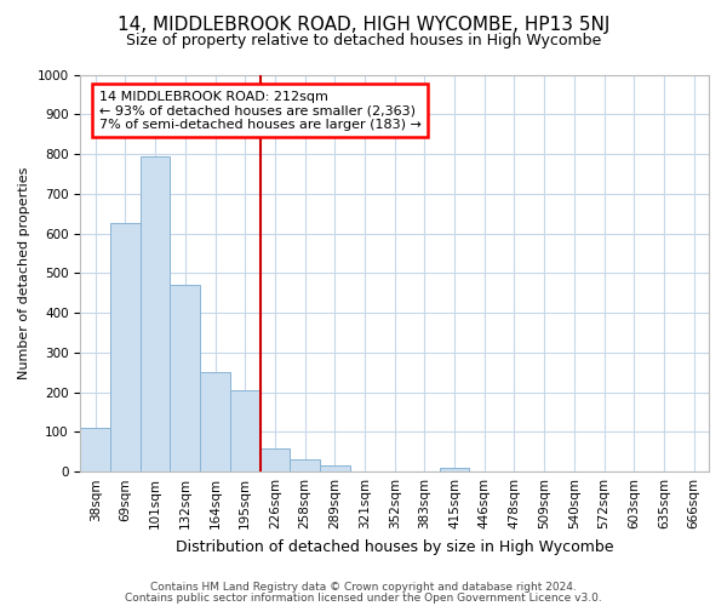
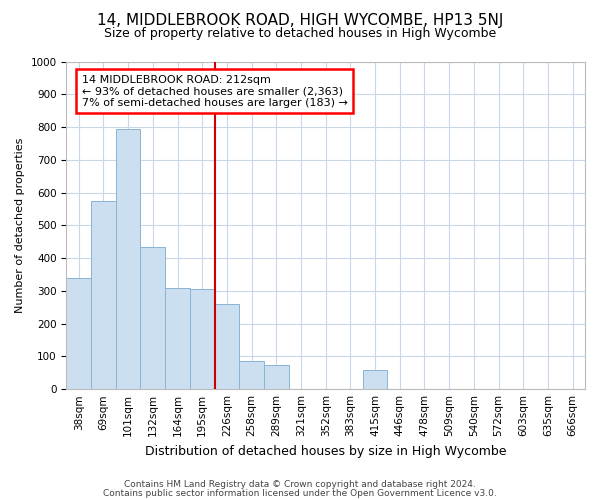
38sqm: 110 -> 340
69sqm: 625 -> 575
132sqm: 470 -> 435
164sqm: 250 -> 310
195sqm: 205 -> 305
226sqm: 60 -> 260
258sqm: 30 -> 85
289sqm: 15 -> 75
415sqm: 10 -> 60
